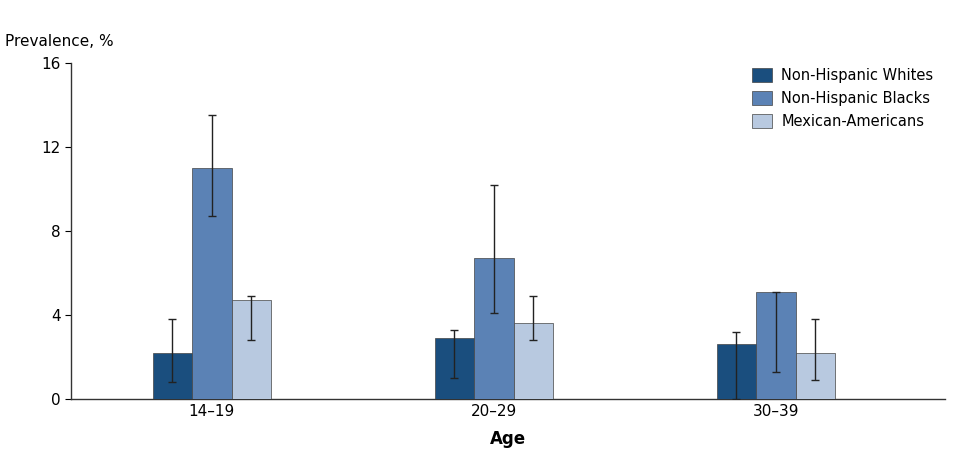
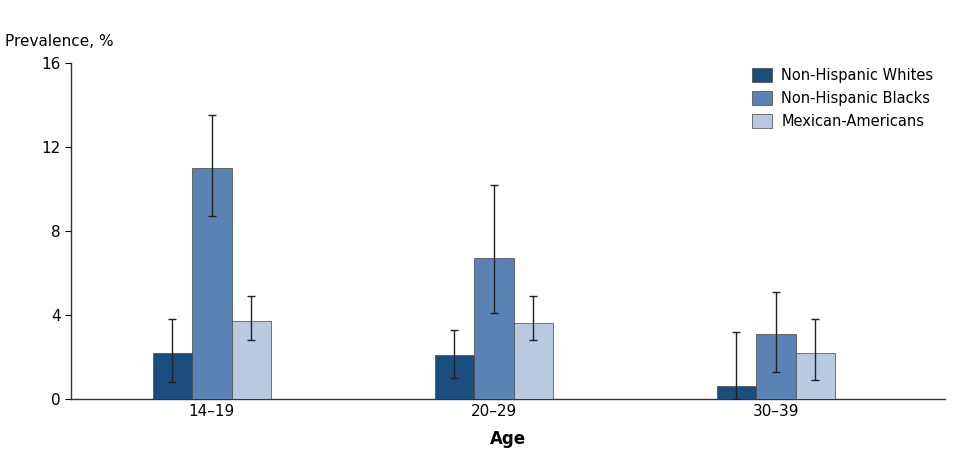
Mexican-Americans/14–19: 4.7 -> 3.7
Non-Hispanic Whites/20–29: 2.9 -> 2.1
Non-Hispanic Whites/30–39: 2.6 -> 0.6
Non-Hispanic Blacks/30–39: 5.1 -> 3.1
